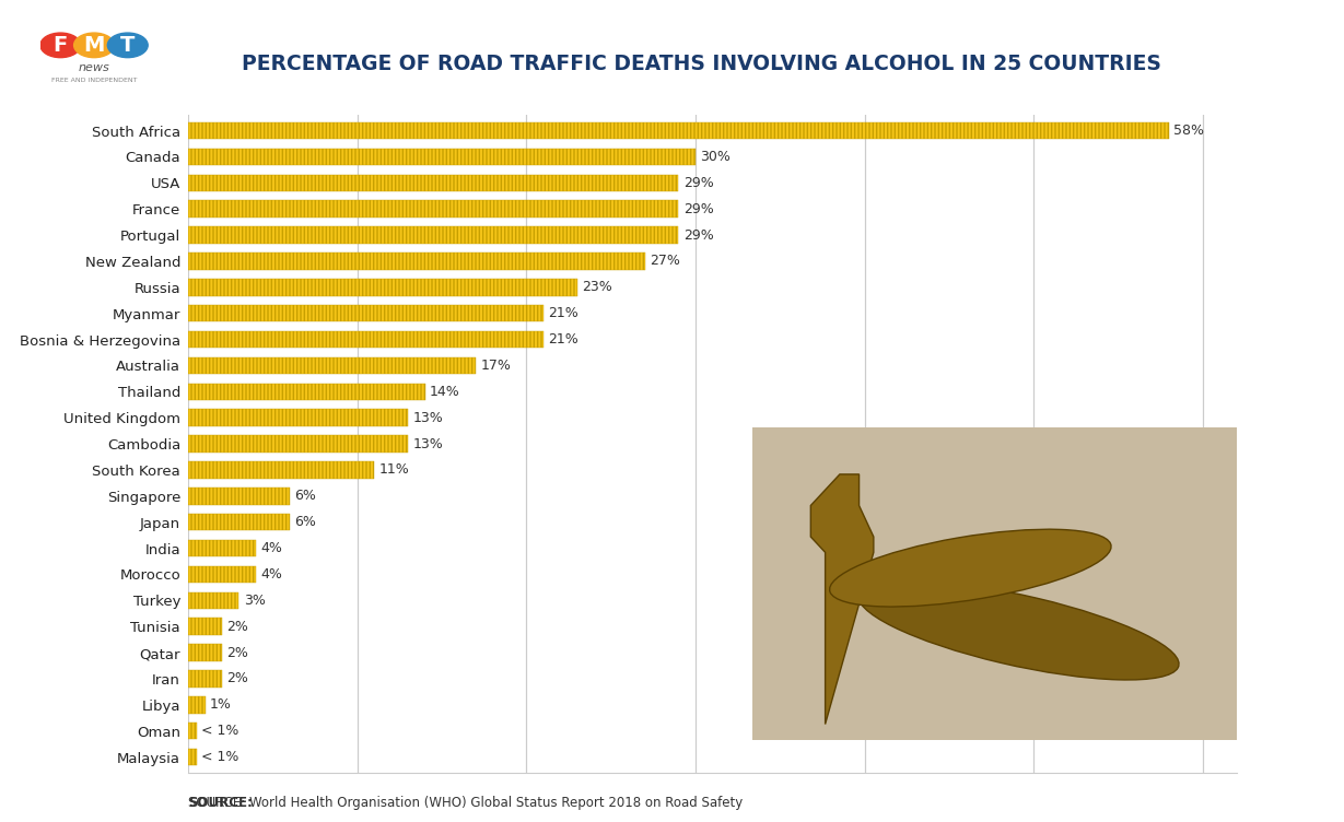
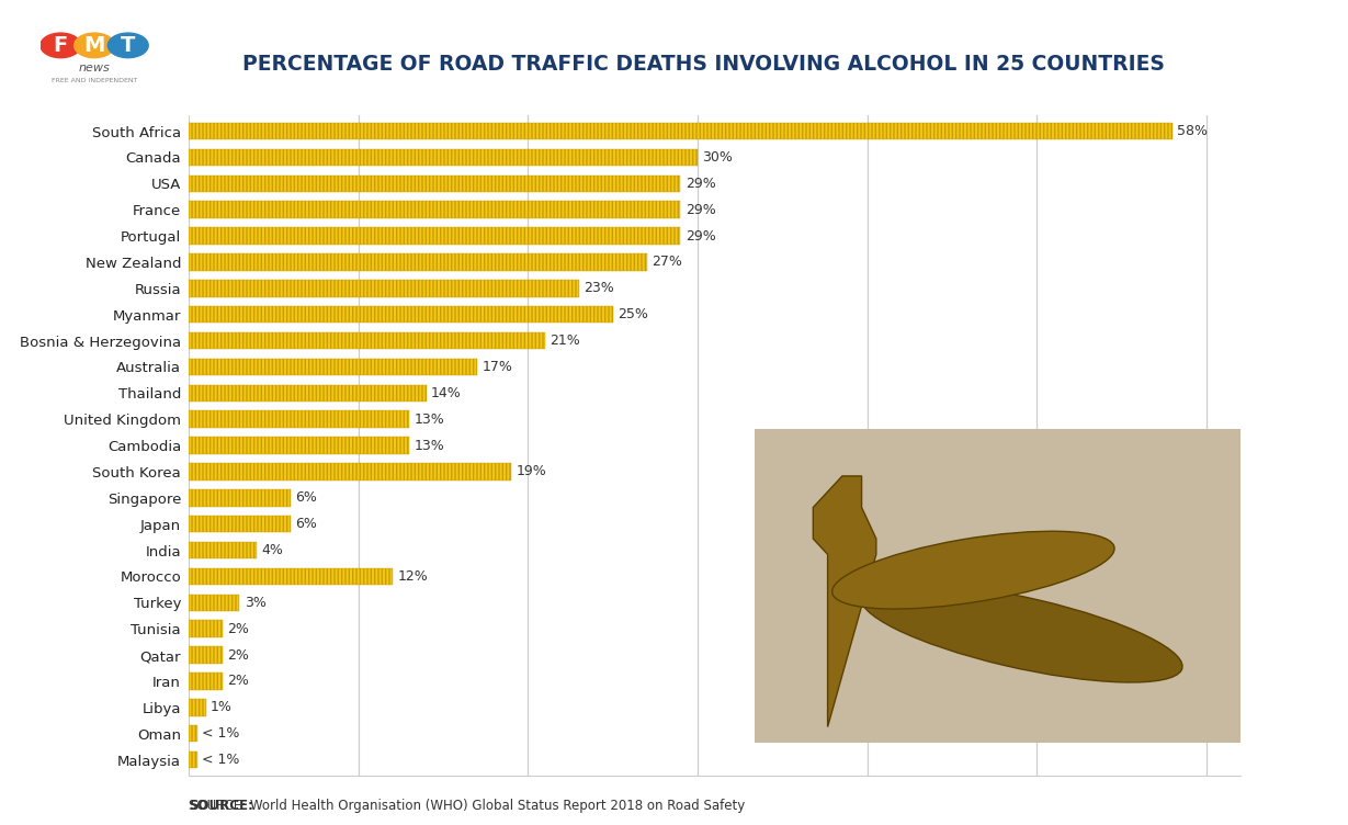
Myanmar: 21% -> 25%
South Korea: 11% -> 19%
Morocco: 4% -> 12%
